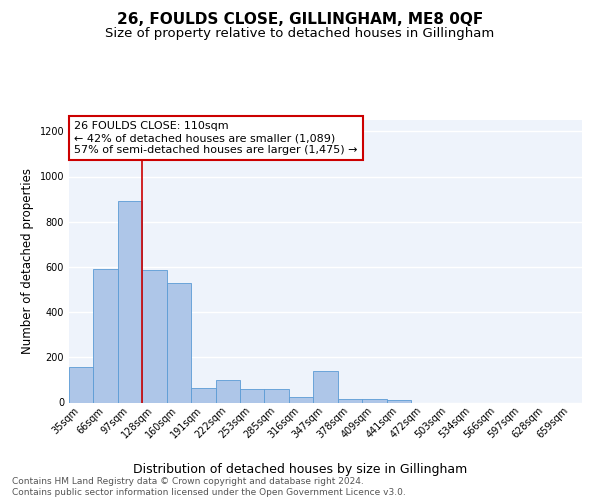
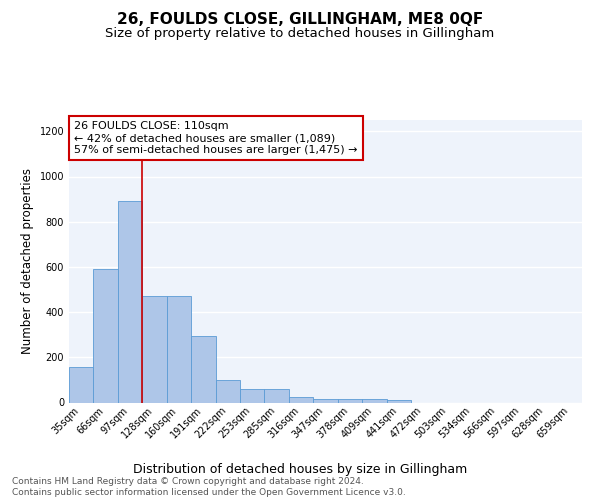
128sqm: 585 -> 470
160sqm: 530 -> 470
191sqm: 65 -> 295
347sqm: 140 -> 14
